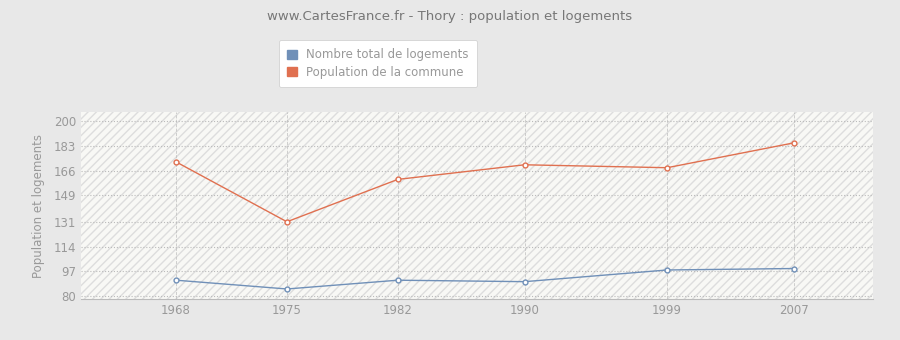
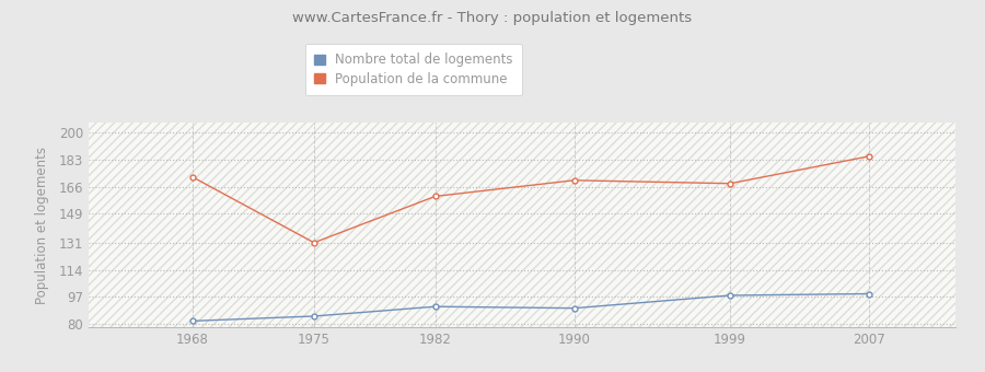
Nombre total de logements/1968: 91 -> 82
